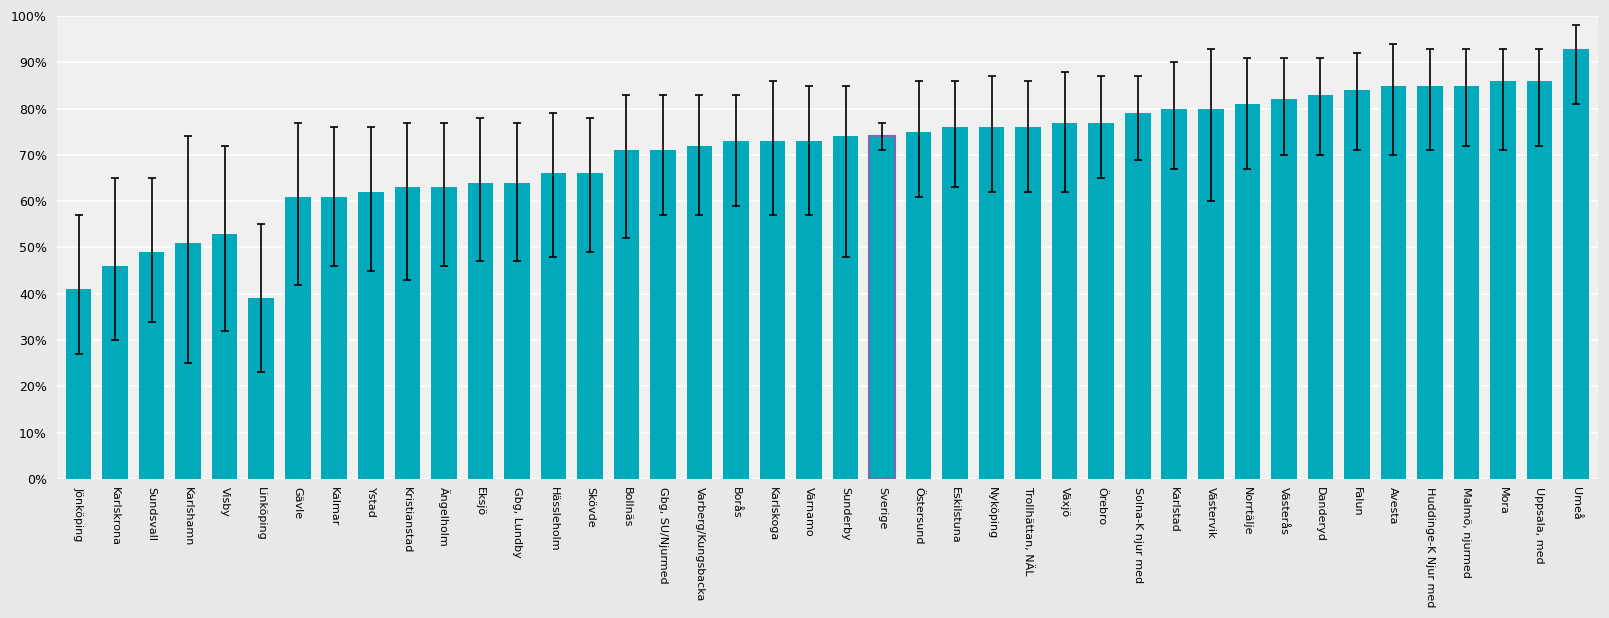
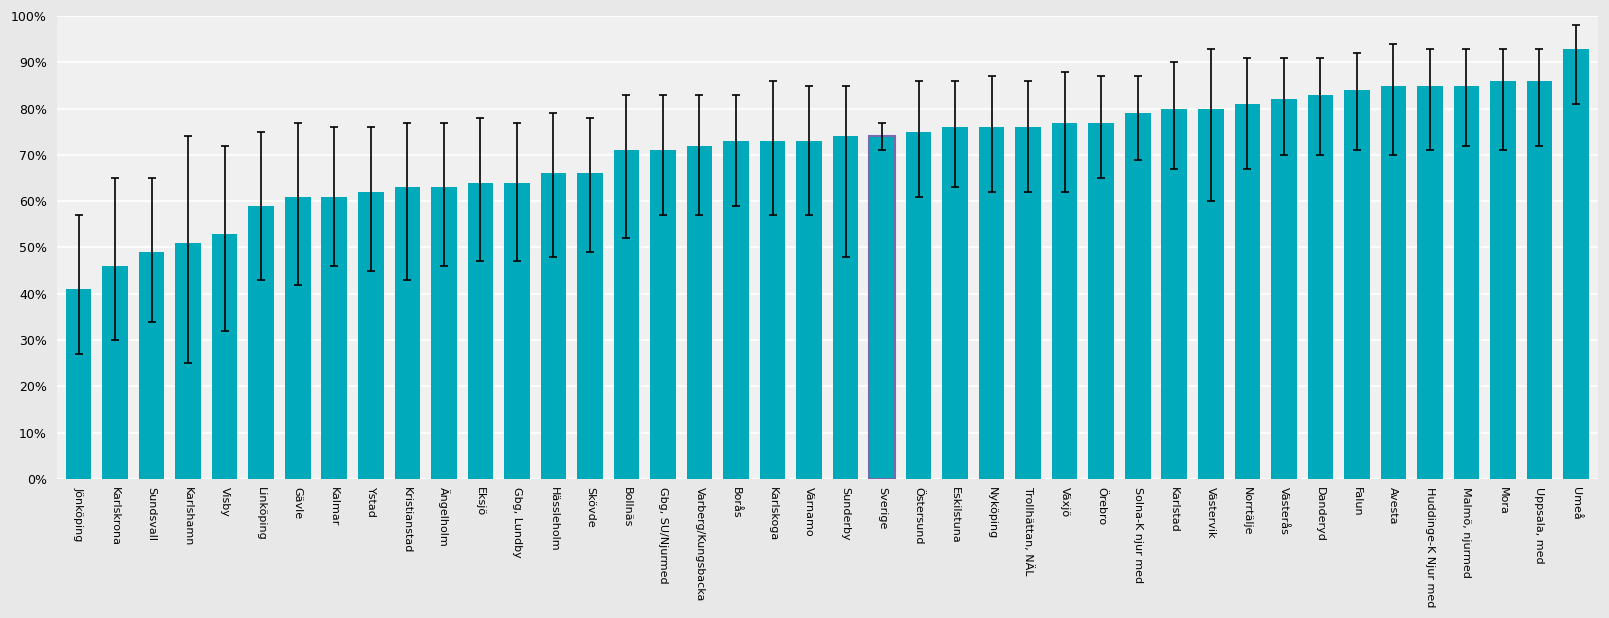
Linköping: 39% -> 59%
